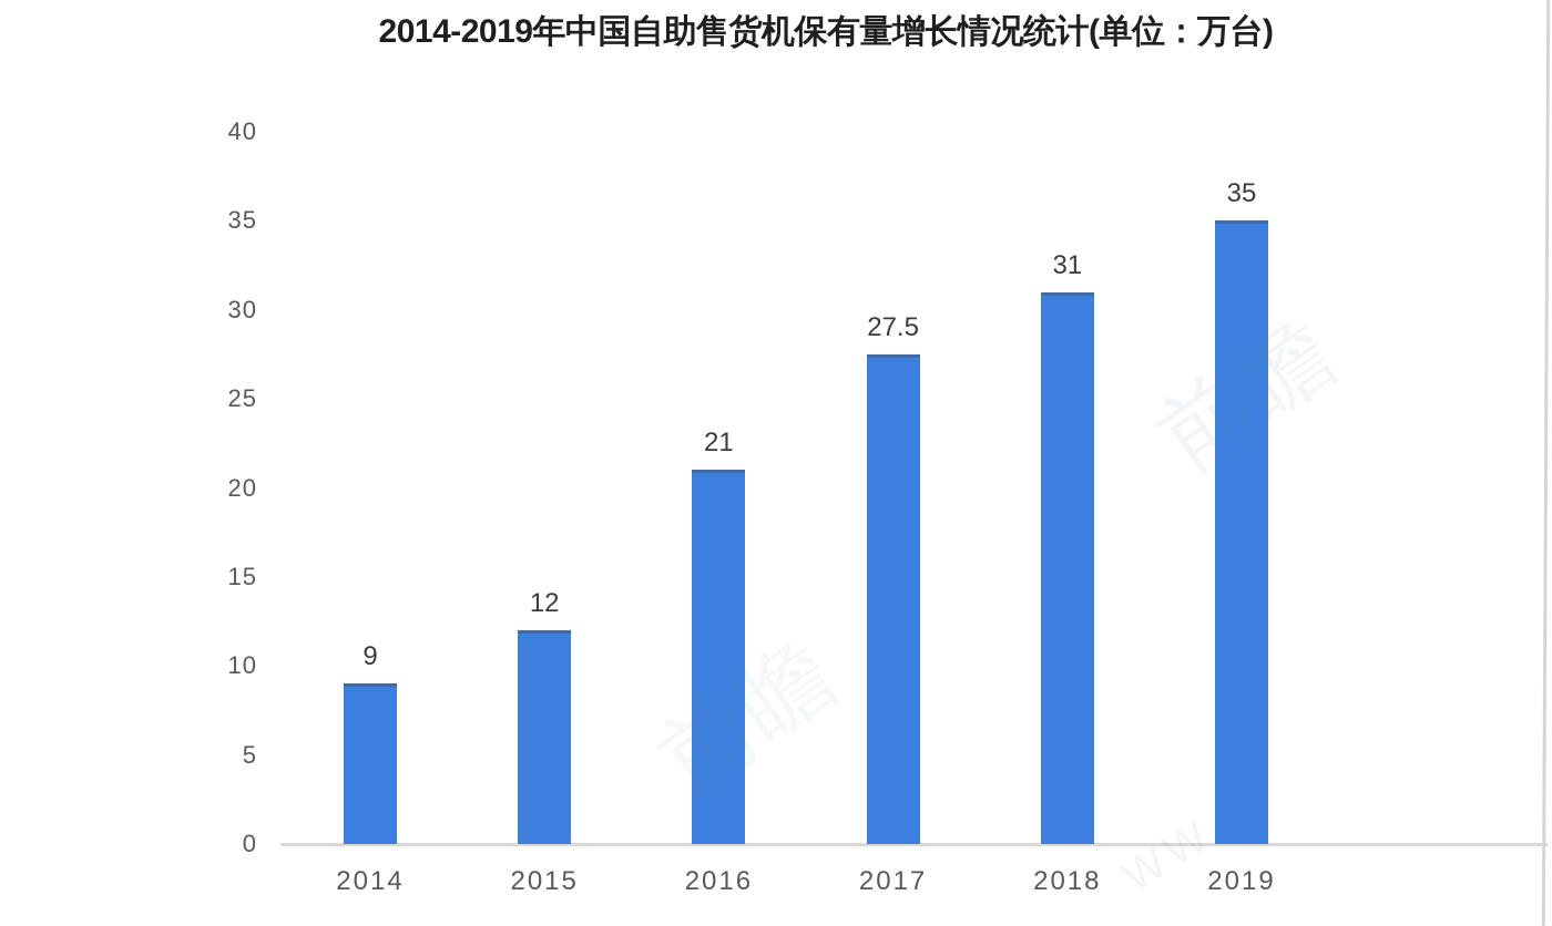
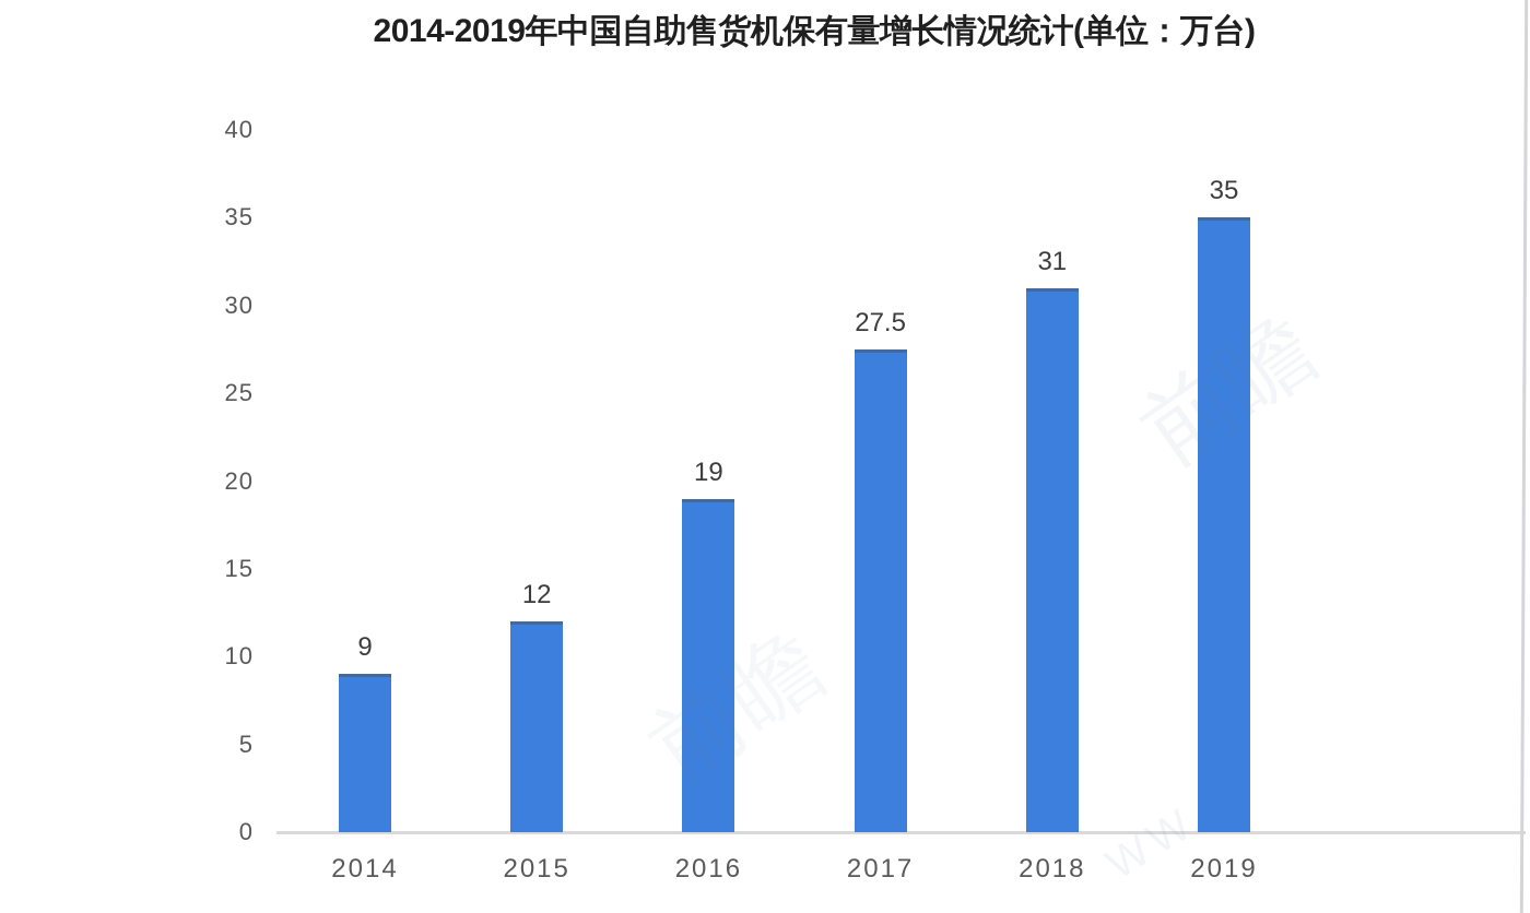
2016: 21 -> 19
